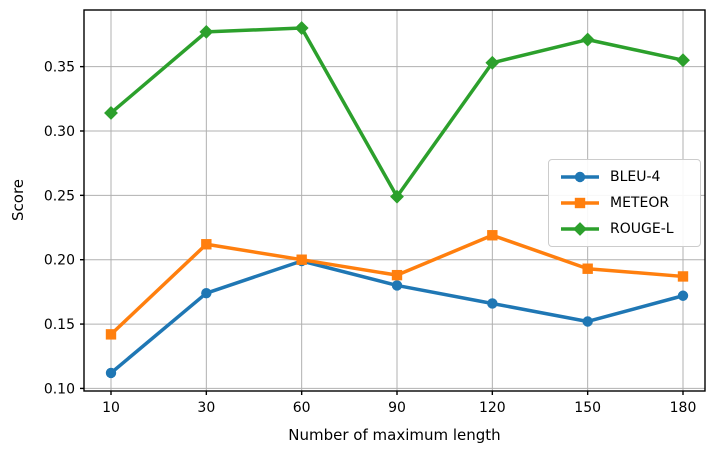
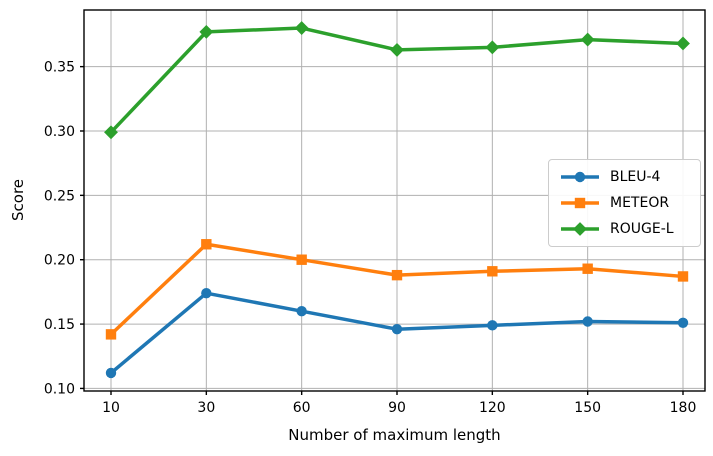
ROUGE-L/10: 0.314 -> 0.299
BLEU-4/60: 0.199 -> 0.160
BLEU-4/90: 0.180 -> 0.146
ROUGE-L/90: 0.249 -> 0.363
BLEU-4/120: 0.166 -> 0.149
METEOR/120: 0.219 -> 0.191
ROUGE-L/120: 0.353 -> 0.365
BLEU-4/180: 0.172 -> 0.151
ROUGE-L/180: 0.355 -> 0.368
